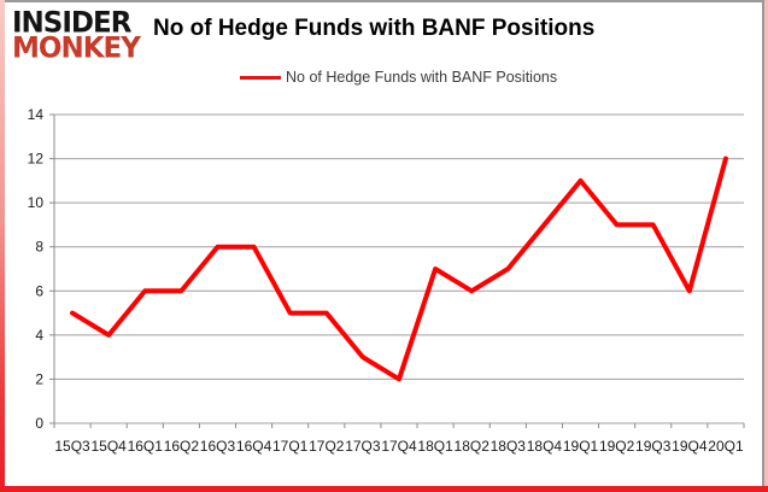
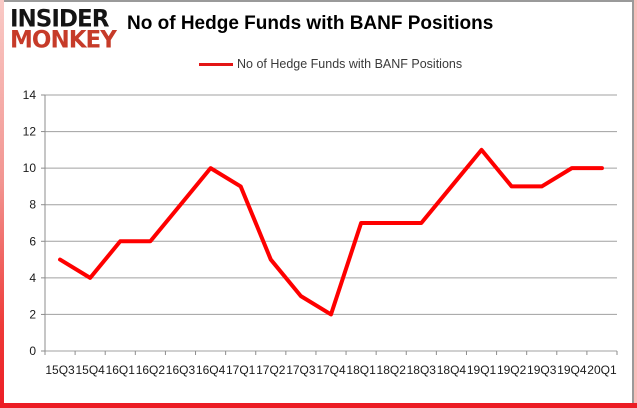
16Q4: 8 -> 10
17Q1: 5 -> 9
18Q2: 6 -> 7
19Q4: 6 -> 10
20Q1: 12 -> 10
